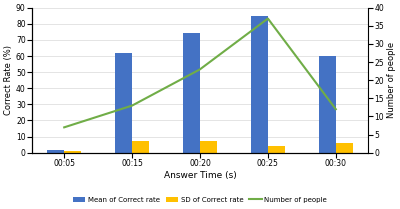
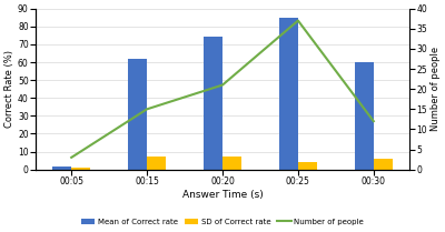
Number of people/00:05: 7 -> 3
Number of people/00:15: 13 -> 15
Number of people/00:20: 23 -> 21
